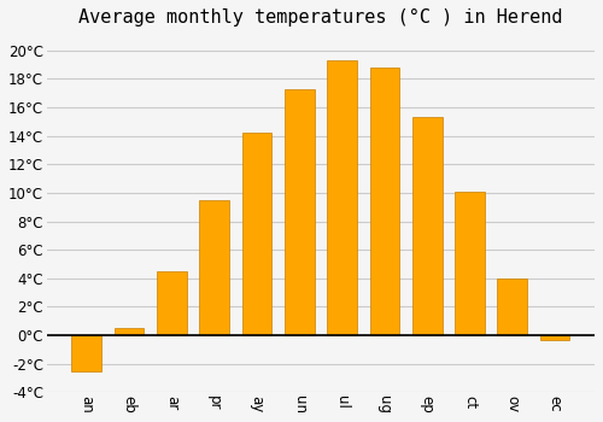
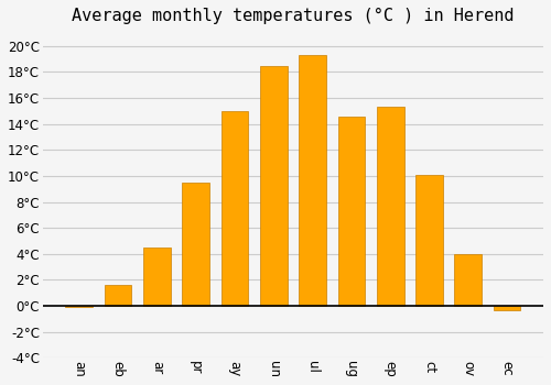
an: -2.5°C -> -0.1°C
eb: 0.5°C -> 1.6°C
ay: 14.2°C -> 15.0°C
un: 17.3°C -> 18.5°C
ug: 18.8°C -> 14.6°C
